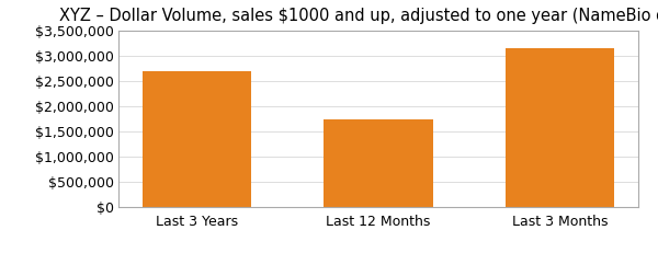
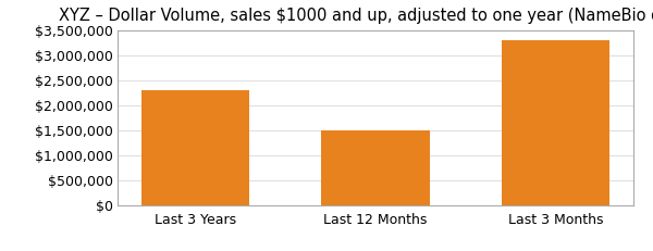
Last 3 Years: $2,700,000 -> $2,300,000
Last 12 Months: $1,750,000 -> $1,500,000
Last 3 Months: $3,150,000 -> $3,300,000
